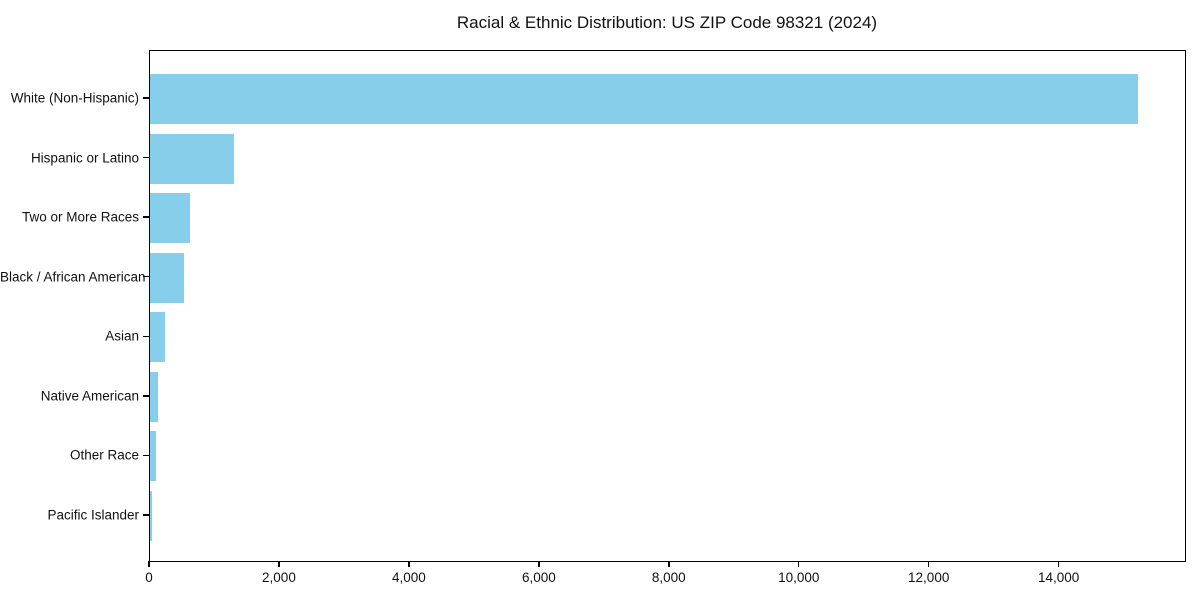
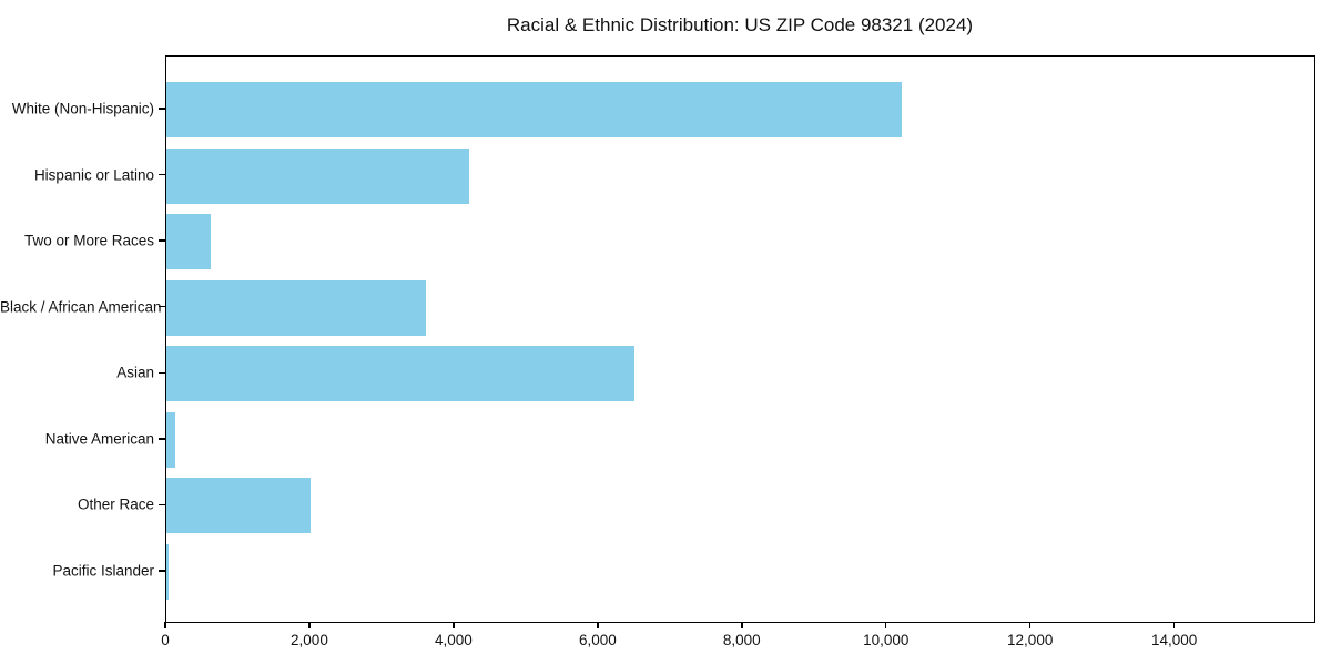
White (Non-Hispanic): 15200 -> 10200
Hispanic or Latino: 1300 -> 4200
Black / African American: 500 -> 3600
Asian: 200 -> 6500
Other Race: 100 -> 2000
